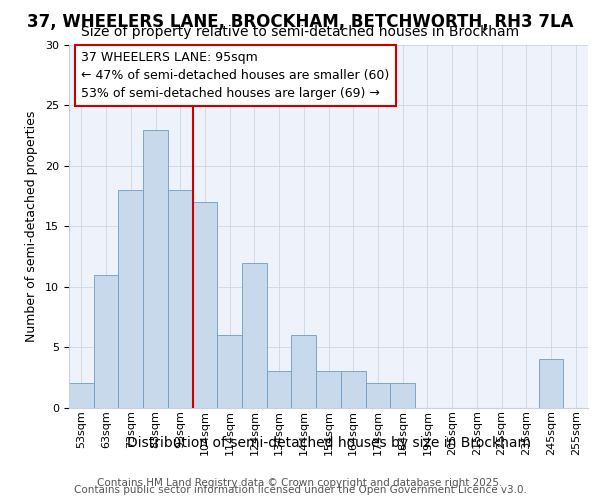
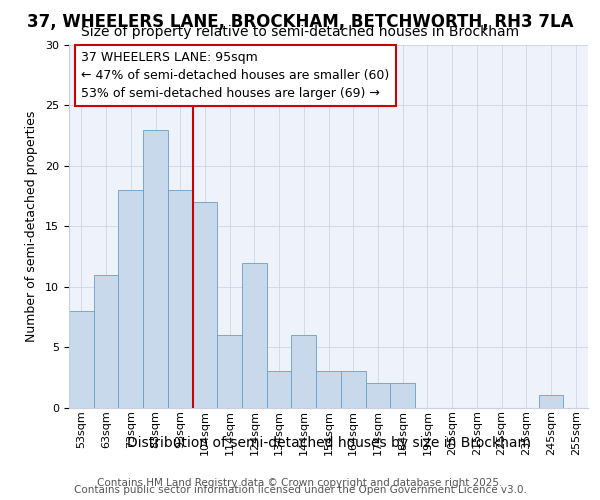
53sqm: 2 -> 8
245sqm: 4 -> 1
